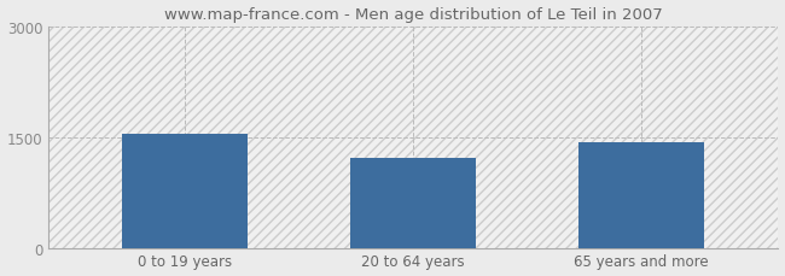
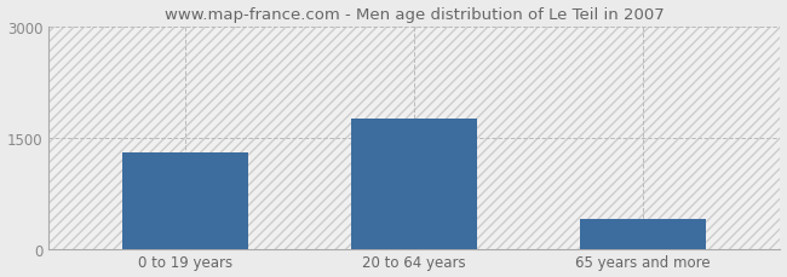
0 to 19 years: 1540 -> 1300
20 to 64 years: 1220 -> 1750
65 years and more: 1420 -> 400
